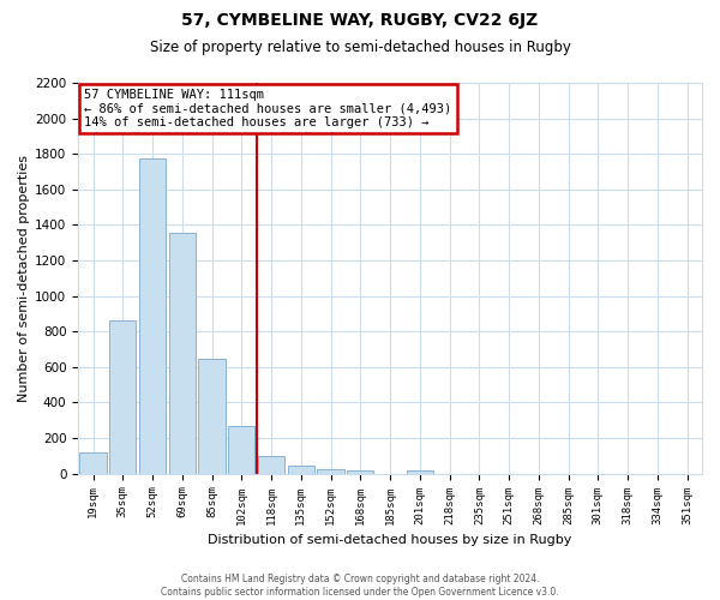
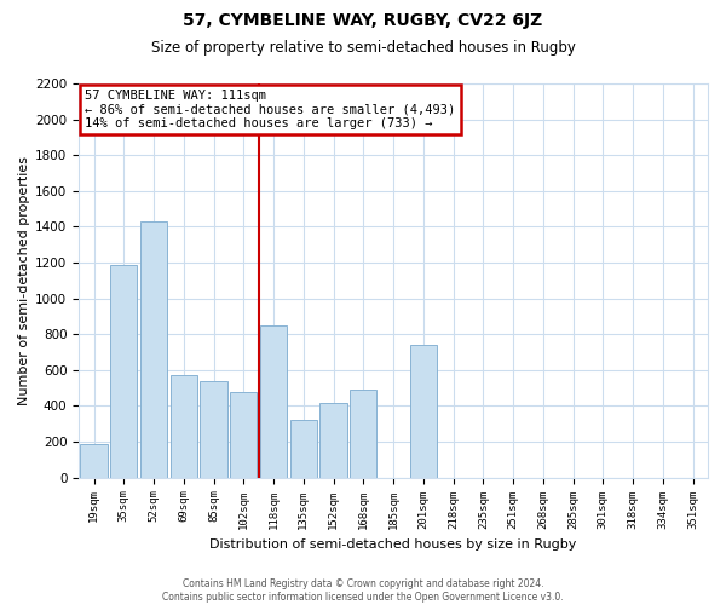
19sqm: 120 -> 190
35sqm: 860 -> 1190
52sqm: 1780 -> 1430
69sqm: 1360 -> 570
85sqm: 640 -> 540
102sqm: 270 -> 480
118sqm: 100 -> 850
135sqm: 40 -> 320
152sqm: 20 -> 420
168sqm: 20 -> 490
201sqm: 20 -> 740
